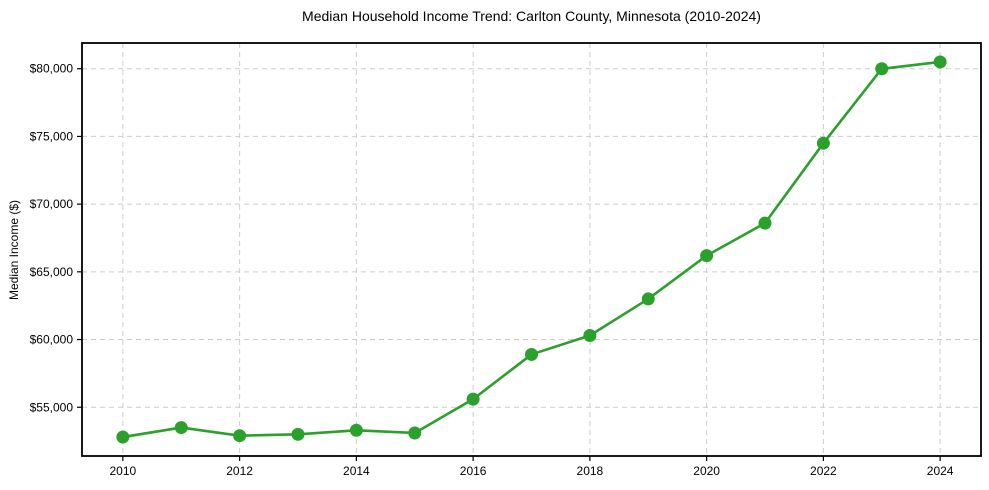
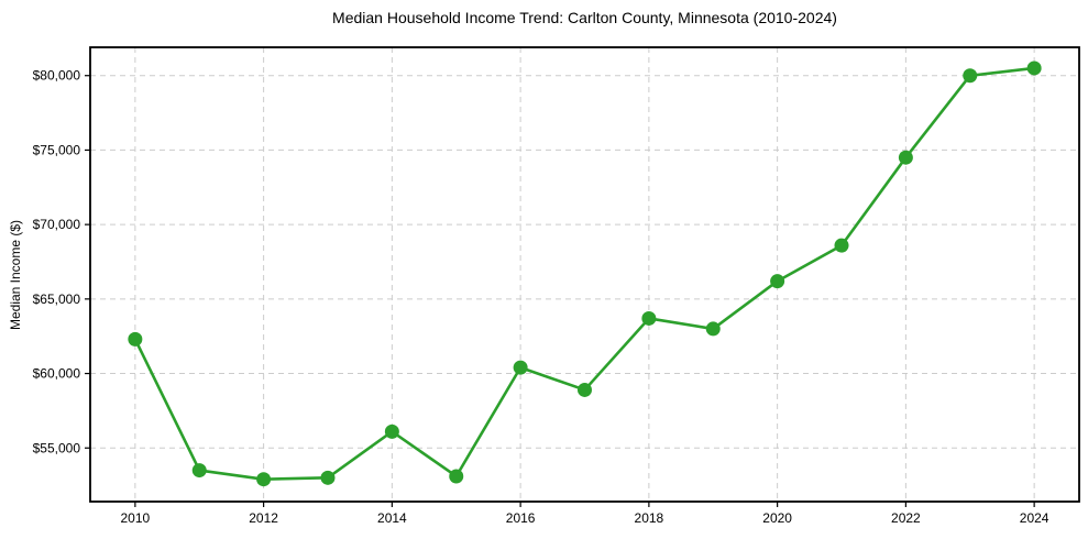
2010: $52800 -> $62300
2014: $53300 -> $56100
2016: $55600 -> $60400
2018: $60300 -> $63700
